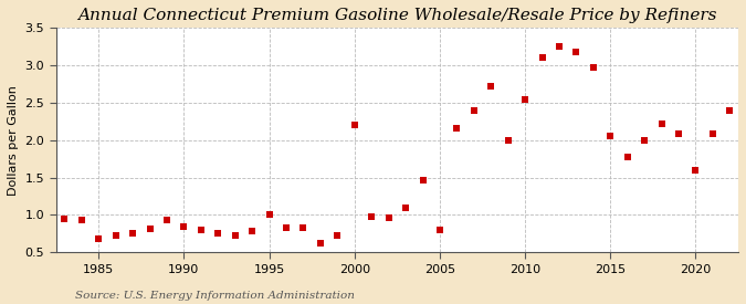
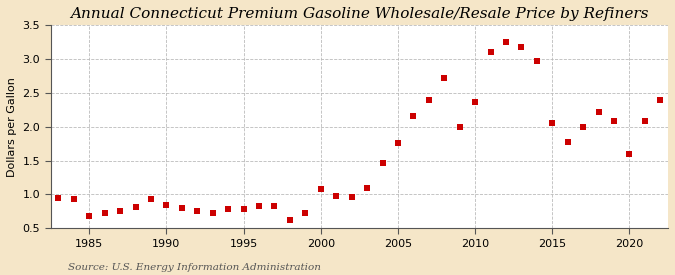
1995: 1.00 -> 0.79
2000: 2.20 -> 1.08
2005: 0.80 -> 1.76
2010: 2.54 -> 2.36
